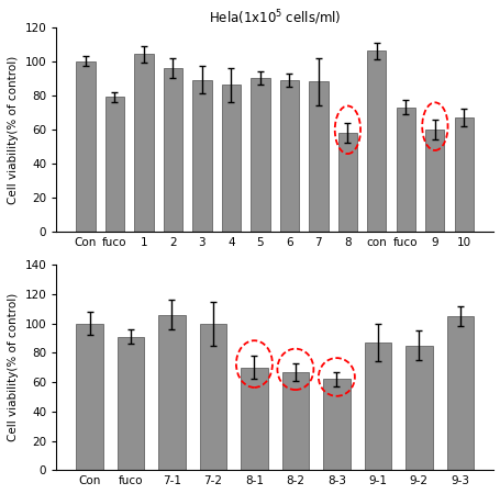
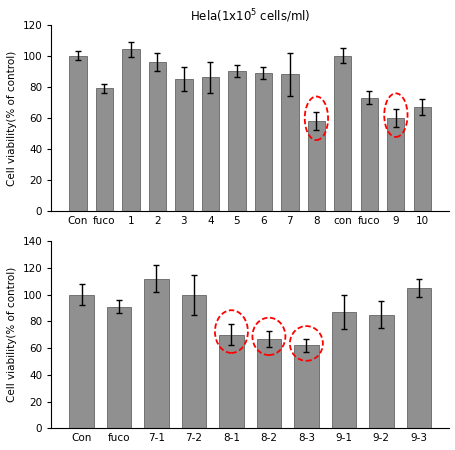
3: 89 -> 85
con: 106 -> 100
7-1: 106 -> 112
